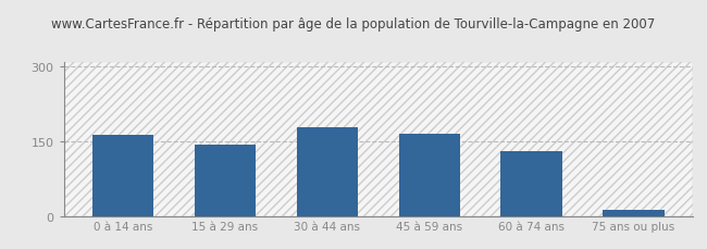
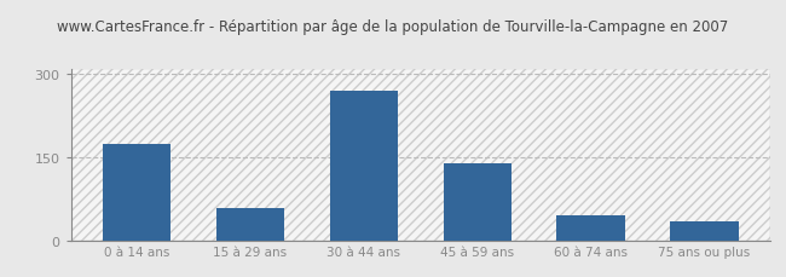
0 à 14 ans: 163 -> 175
15 à 29 ans: 144 -> 60
30 à 44 ans: 178 -> 270
45 à 59 ans: 166 -> 140
60 à 74 ans: 130 -> 45
75 ans ou plus: 13 -> 35
